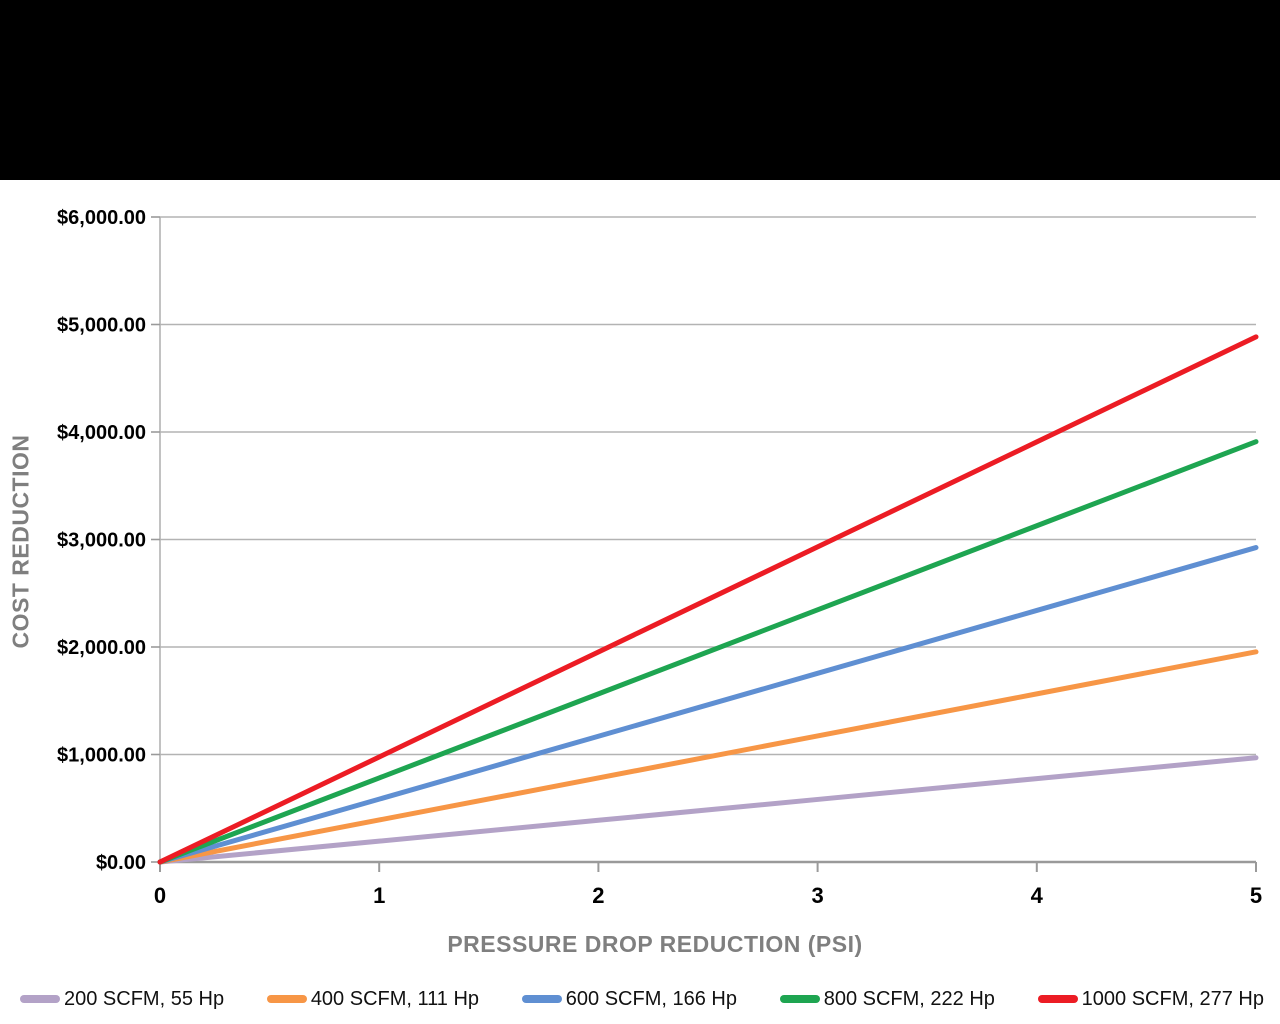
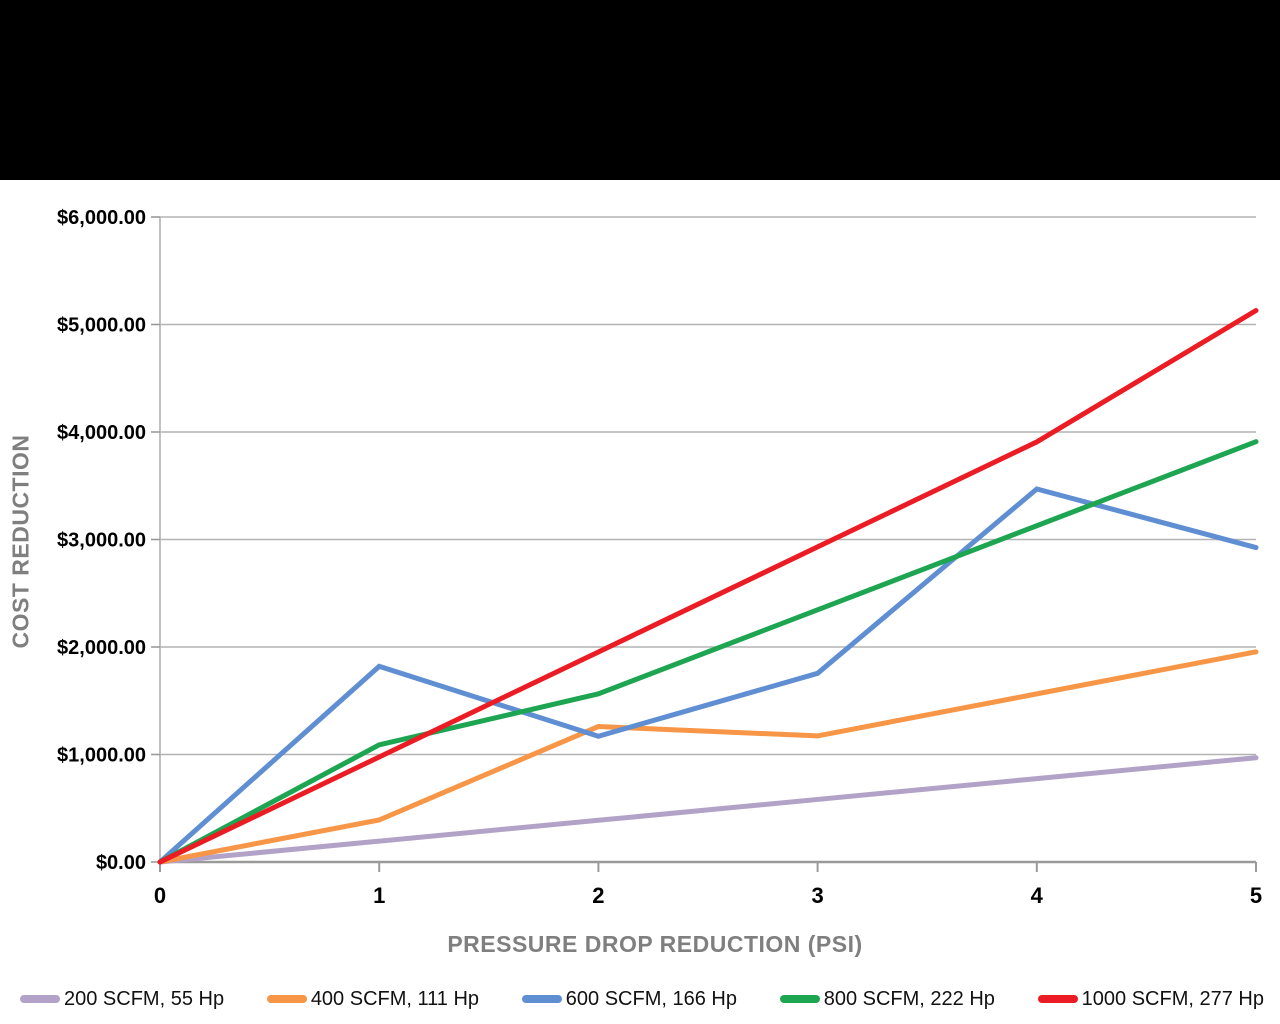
600 SCFM, 166 Hp/1: $580 -> $1820
800 SCFM, 222 Hp/1: $780 -> $1090
400 SCFM, 111 Hp/2: $780 -> $1260
600 SCFM, 166 Hp/4: $2340 -> $3470
1000 SCFM, 277 Hp/5: $4880 -> $5130
